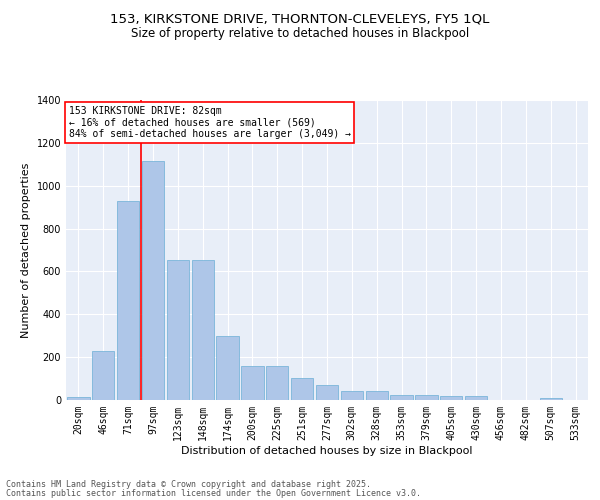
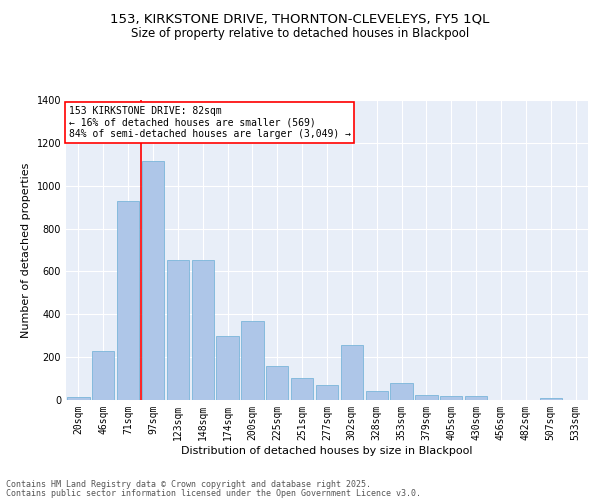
200sqm: 160 -> 370
302sqm: 40 -> 255
353sqm: 25 -> 80
